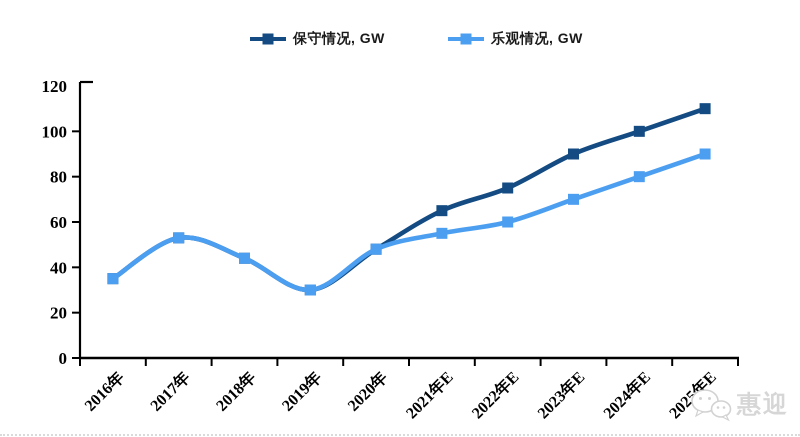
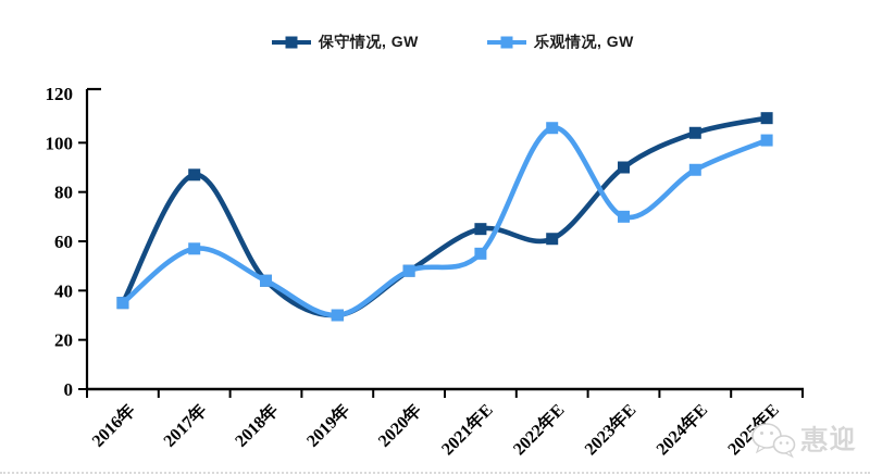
保守情况, GW/2017年: 53 -> 87
乐观情况, GW/2017年: 53 -> 57
保守情况, GW/2022年E: 75 -> 61
乐观情况, GW/2022年E: 60 -> 106
保守情况, GW/2024年E: 100 -> 104
乐观情况, GW/2024年E: 80 -> 89
乐观情况, GW/2025年E: 90 -> 101
